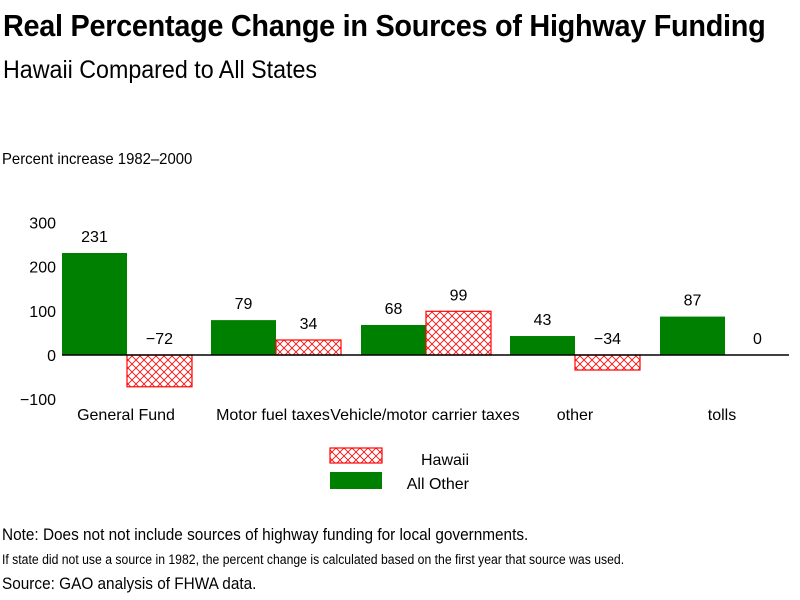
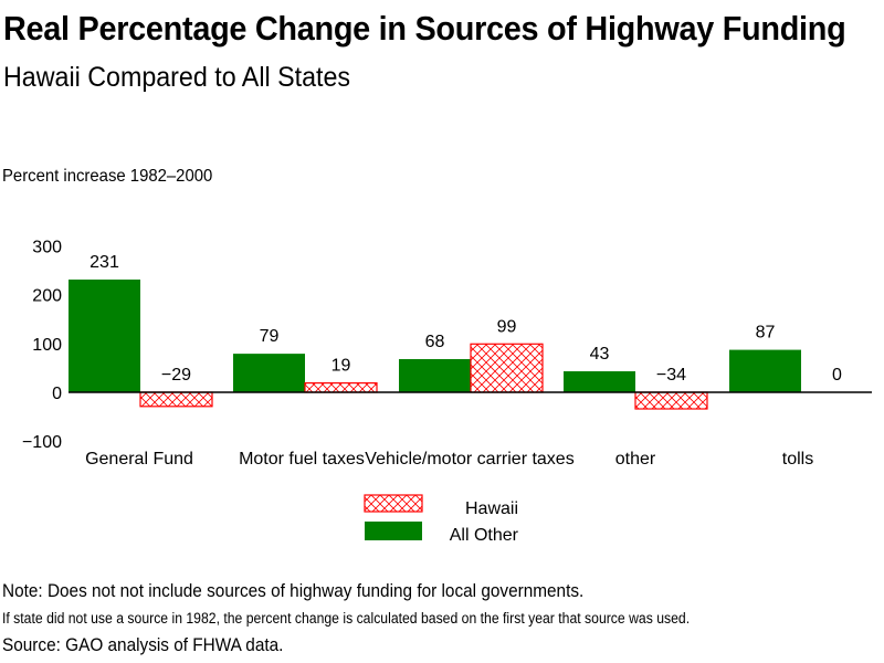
Hawaii/General Fund: −72 -> −29
Hawaii/Motor fuel taxes: 34 -> 19
